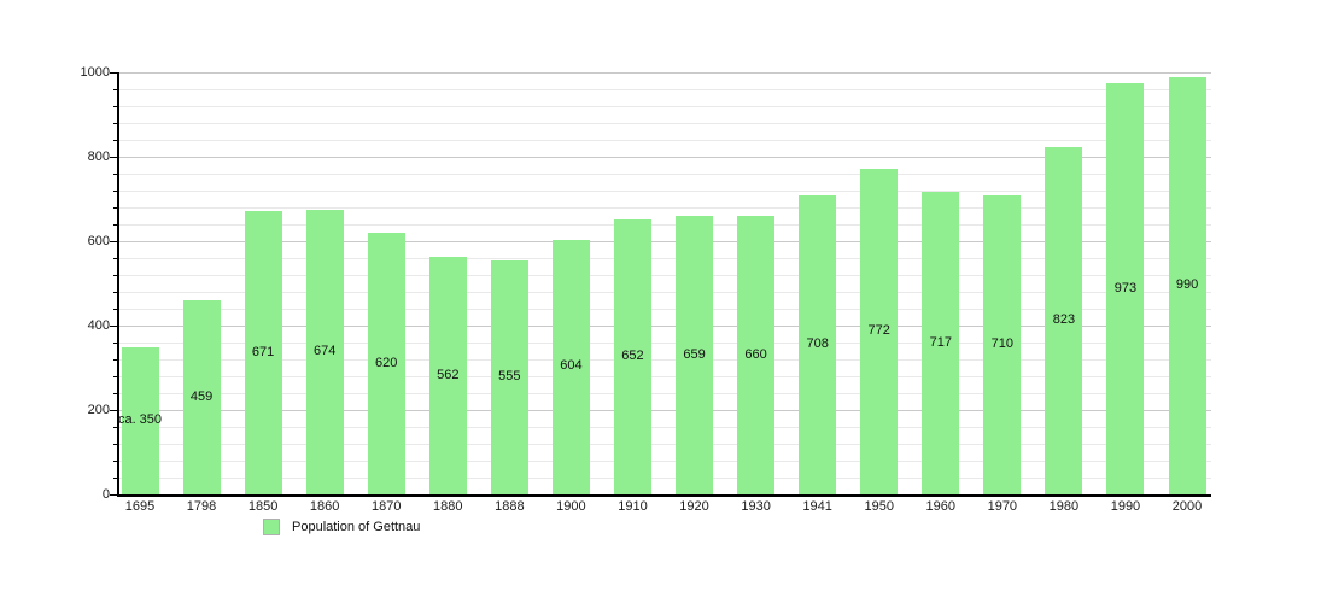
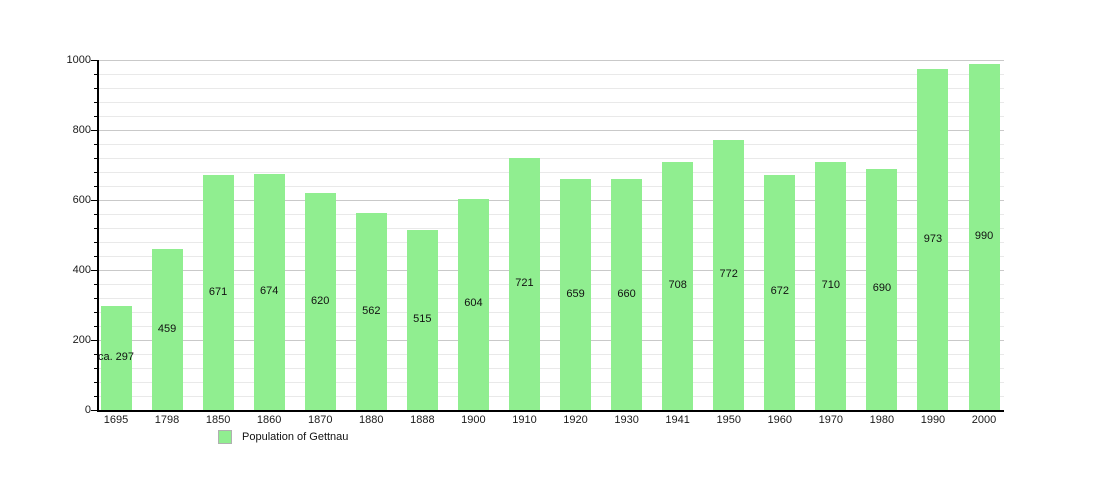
1695: 350 -> 297
1888: 555 -> 515
1910: 652 -> 721
1960: 717 -> 672
1980: 823 -> 690
